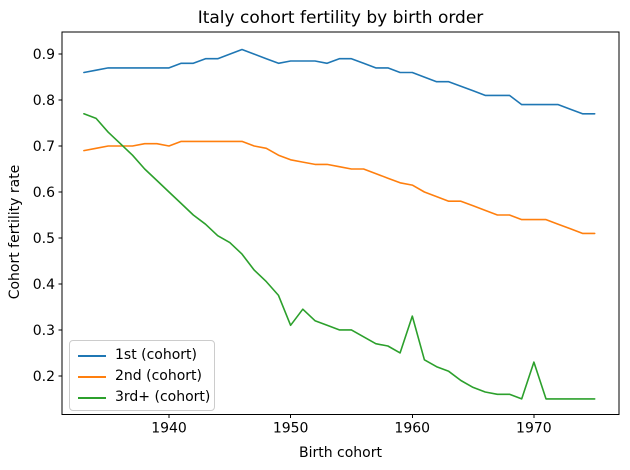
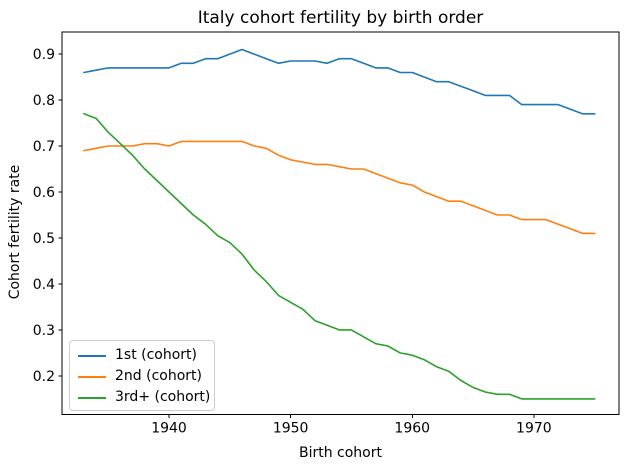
3rd+ (cohort)/1950: 0.31 -> 0.36
3rd+ (cohort)/1960: 0.33 -> 0.24
3rd+ (cohort)/1970: 0.23 -> 0.15
